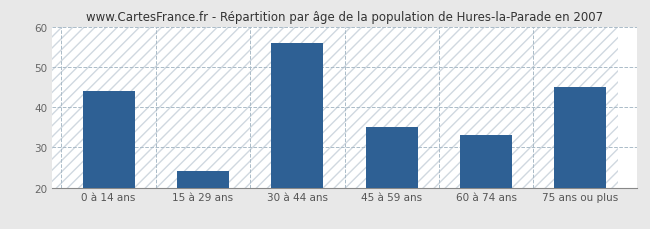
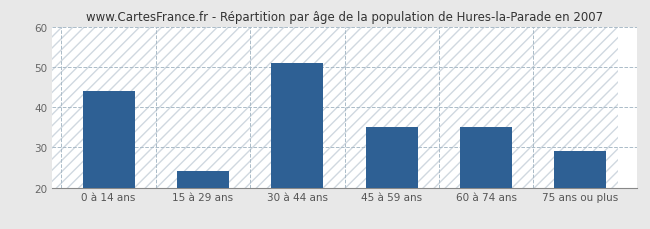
30 à 44 ans: 56 -> 51
60 à 74 ans: 33 -> 35
75 ans ou plus: 45 -> 29
